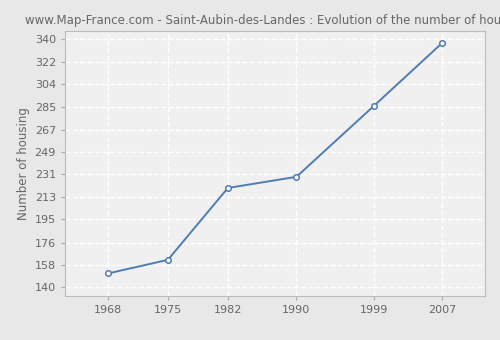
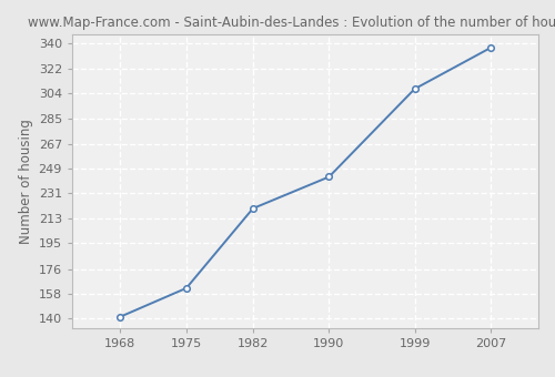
1968: 151 -> 141
1990: 229 -> 243
1999: 286 -> 307
